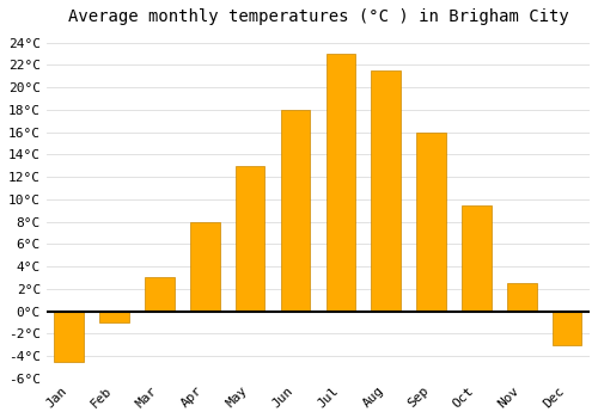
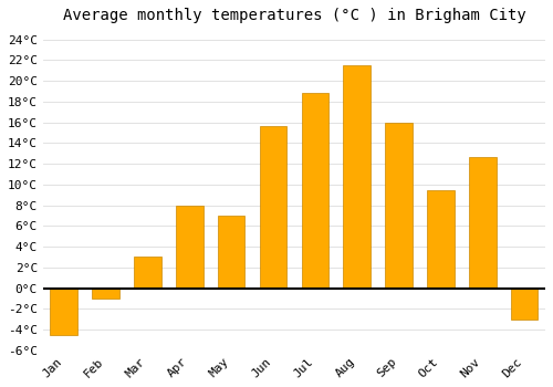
May: 13.0°C -> 7.0°C
Jun: 18.0°C -> 15.6°C
Jul: 23.0°C -> 18.8°C
Nov: 2.5°C -> 12.6°C
